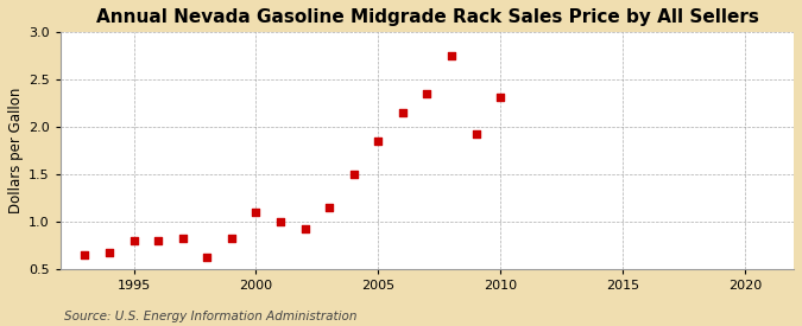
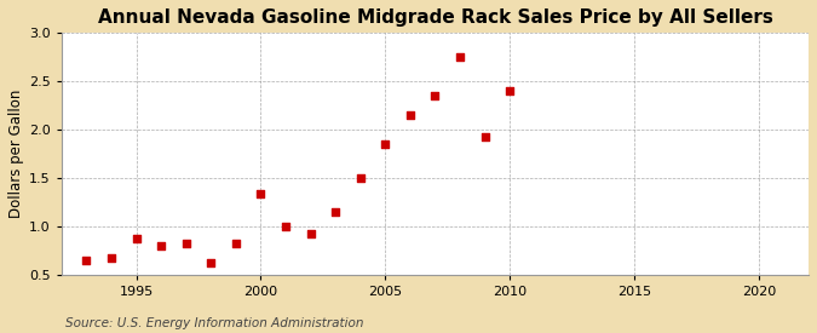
1995: 0.80 -> 0.88
2000: 1.10 -> 1.34
2010: 2.32 -> 2.40
